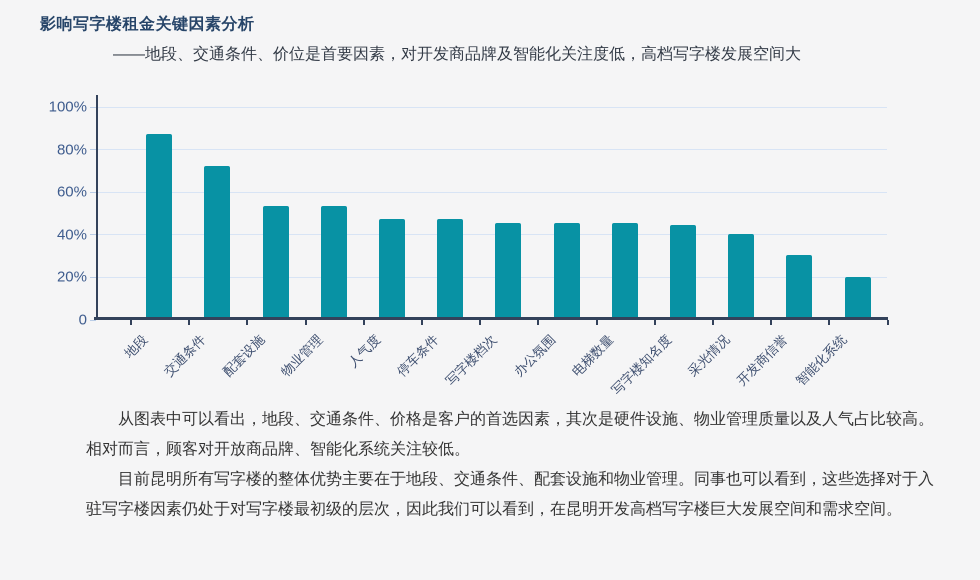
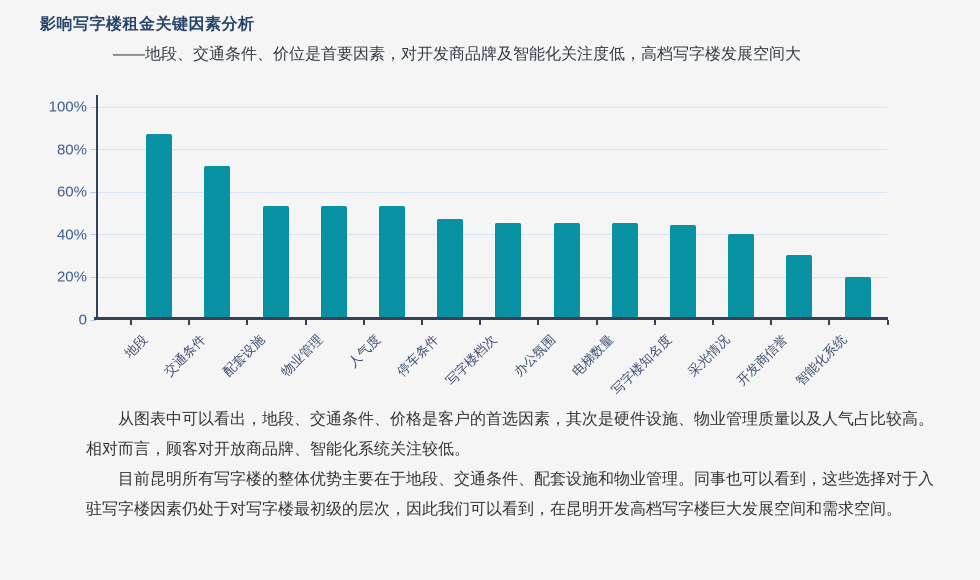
人气度: 46% -> 52%
